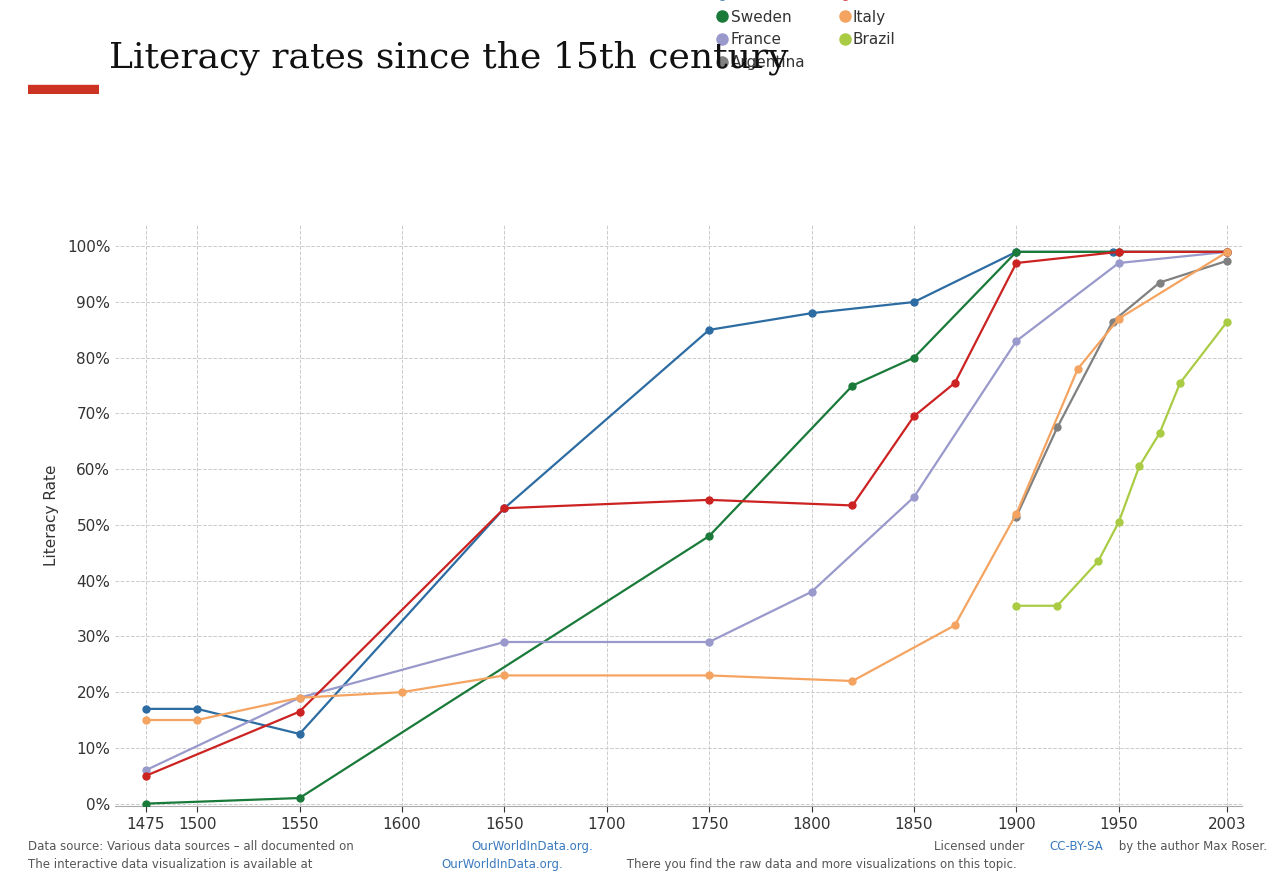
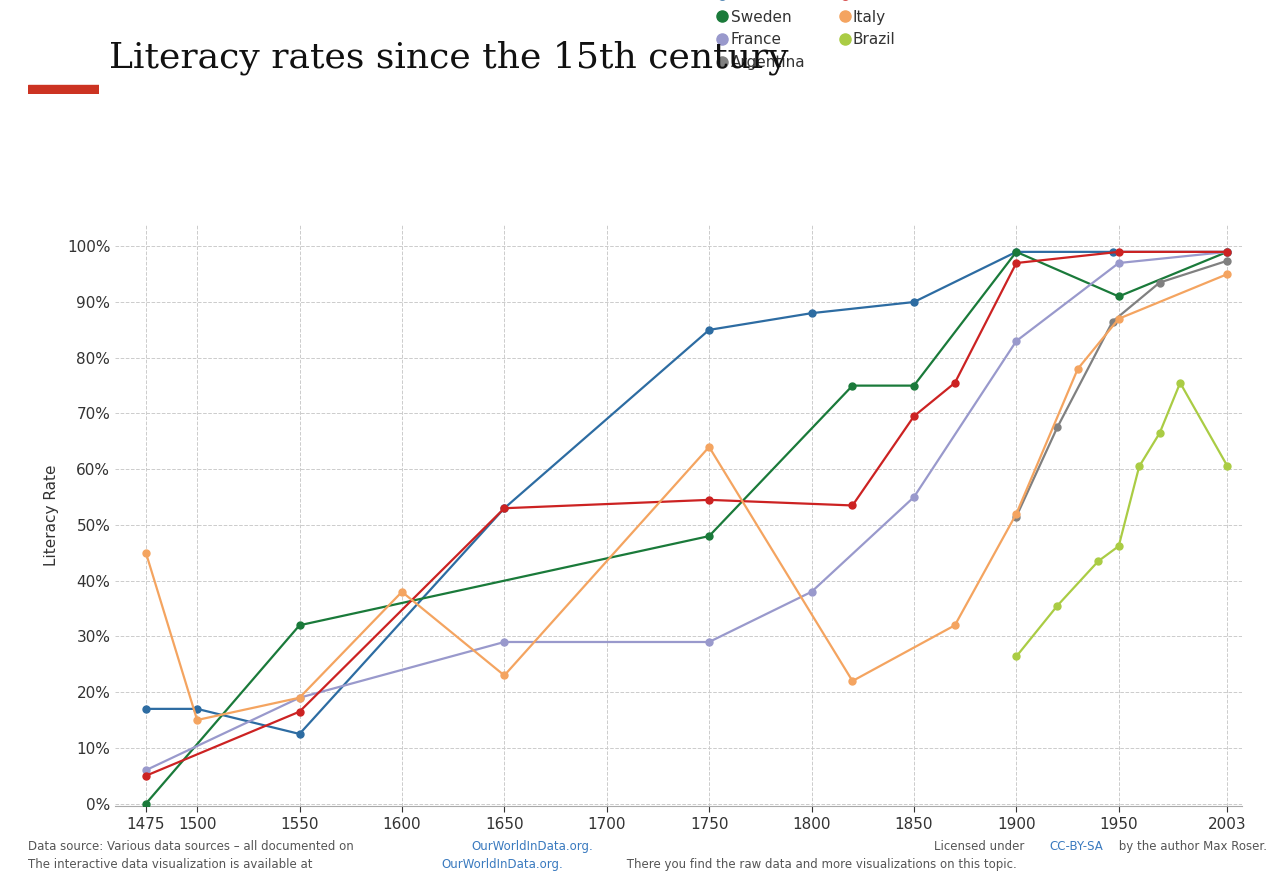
Italy/1475: 15% -> 45%
Sweden/1550: 1% -> 32%
Italy/1600: 20% -> 38%
Italy/1750: 23% -> 64%
Sweden/1850: 80% -> 75%
Brazil/1900: 35.5% -> 26.4%
Sweden/1950: 99% -> 91%
Brazil/1950: 50.5% -> 46.2%
Italy/2003: 99% -> 95%
Brazil/2003: 86.5% -> 60.6%
